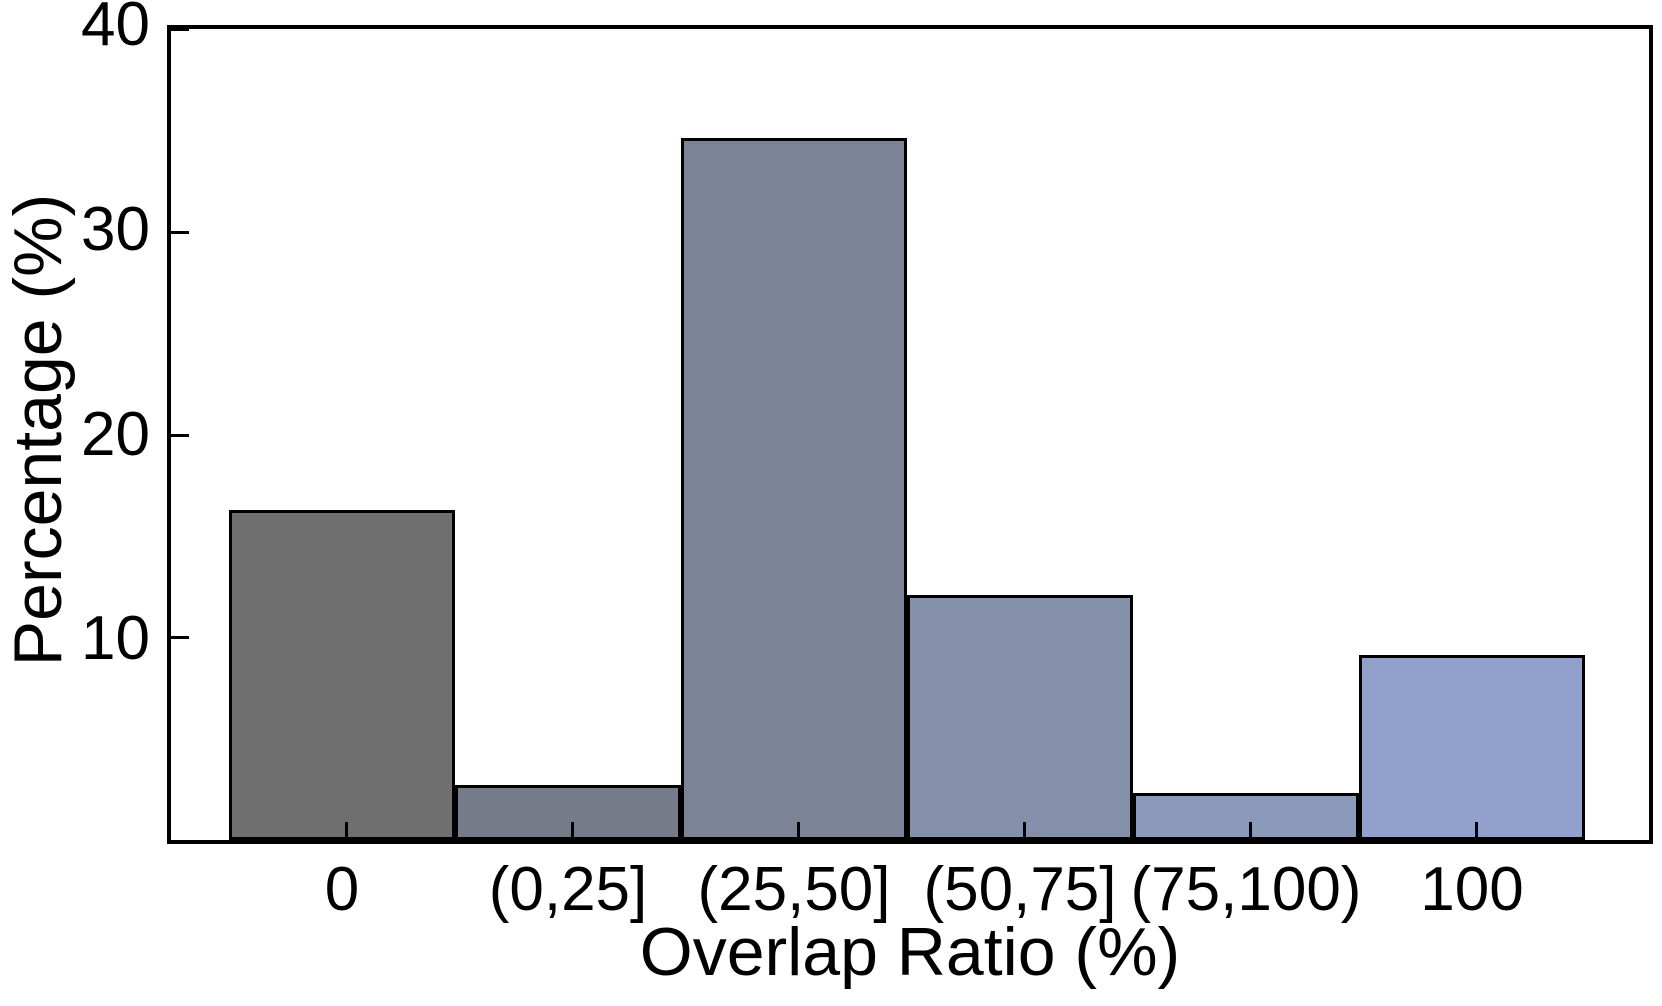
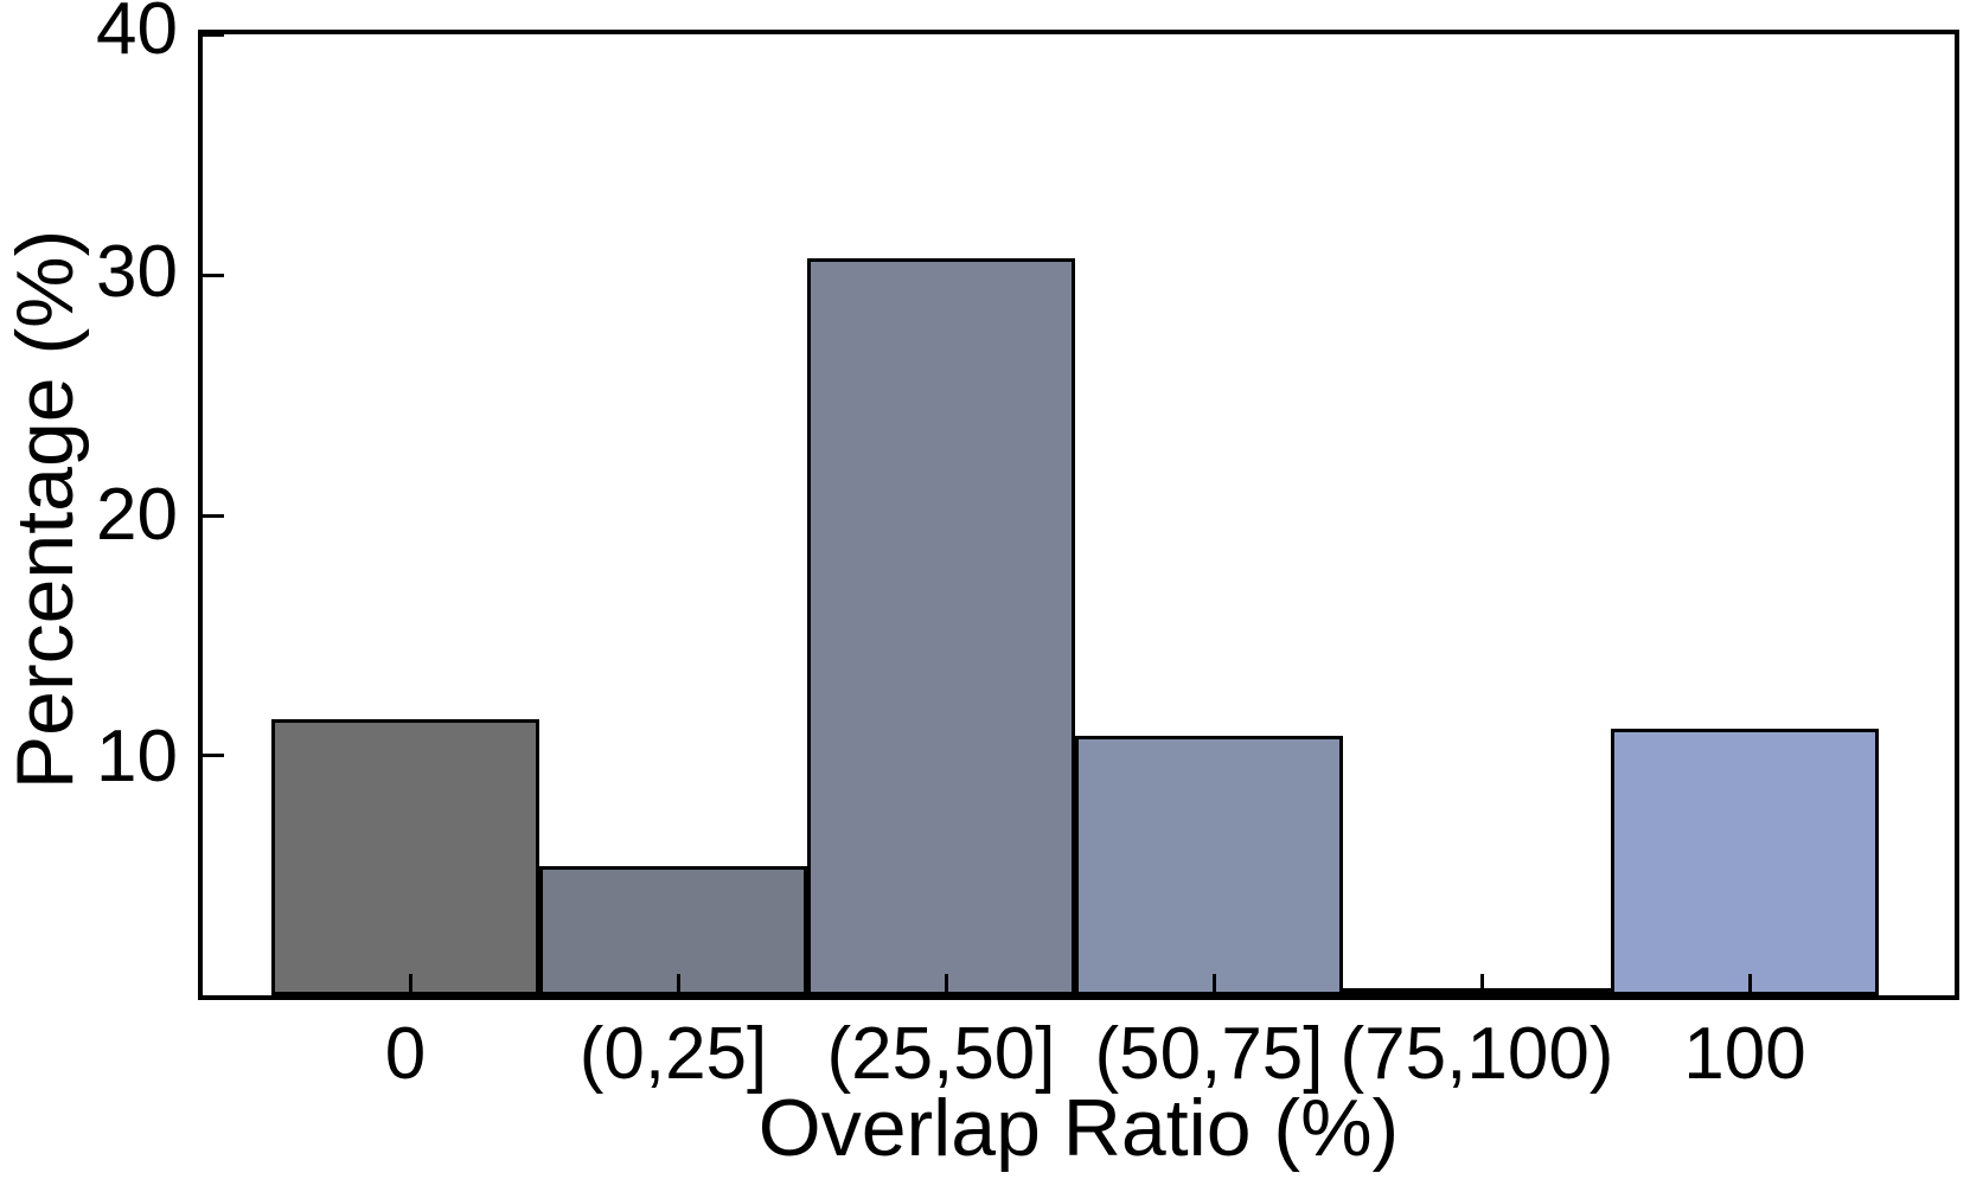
0: 16.3 -> 11.5
(0,25]: 2.7 -> 5.4
(25,50]: 34.6 -> 30.7
(50,75]: 12.1 -> 10.8
(75,100): 2.3 -> 0.2
100: 9.1 -> 11.1
